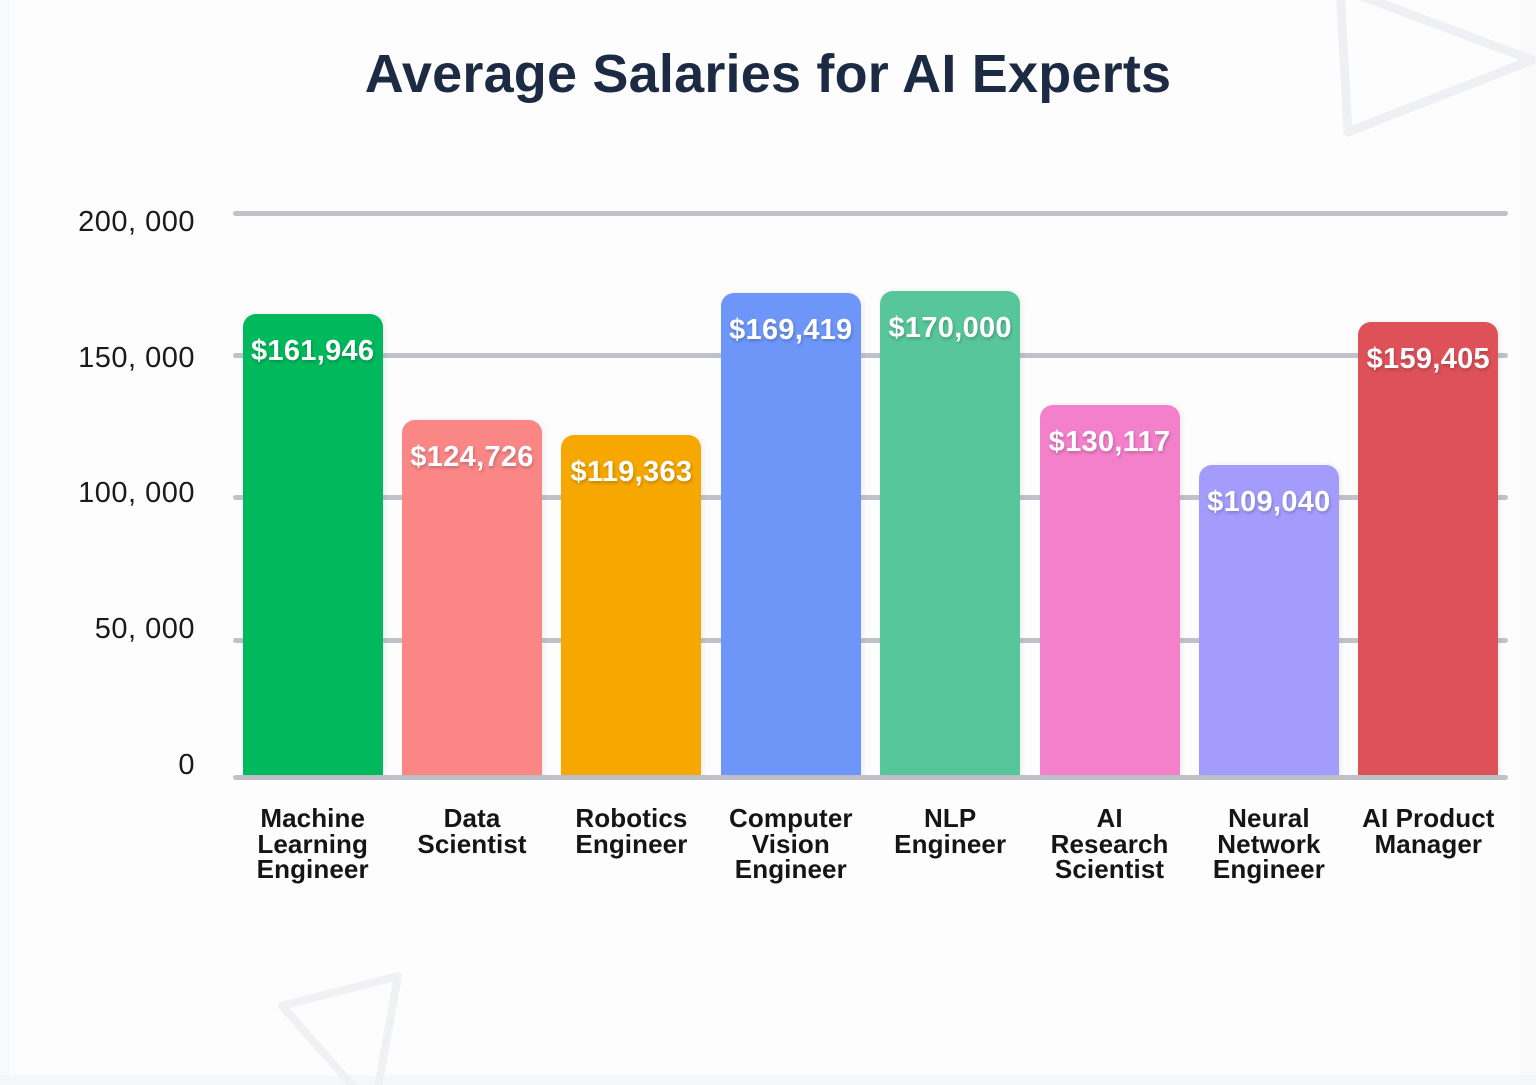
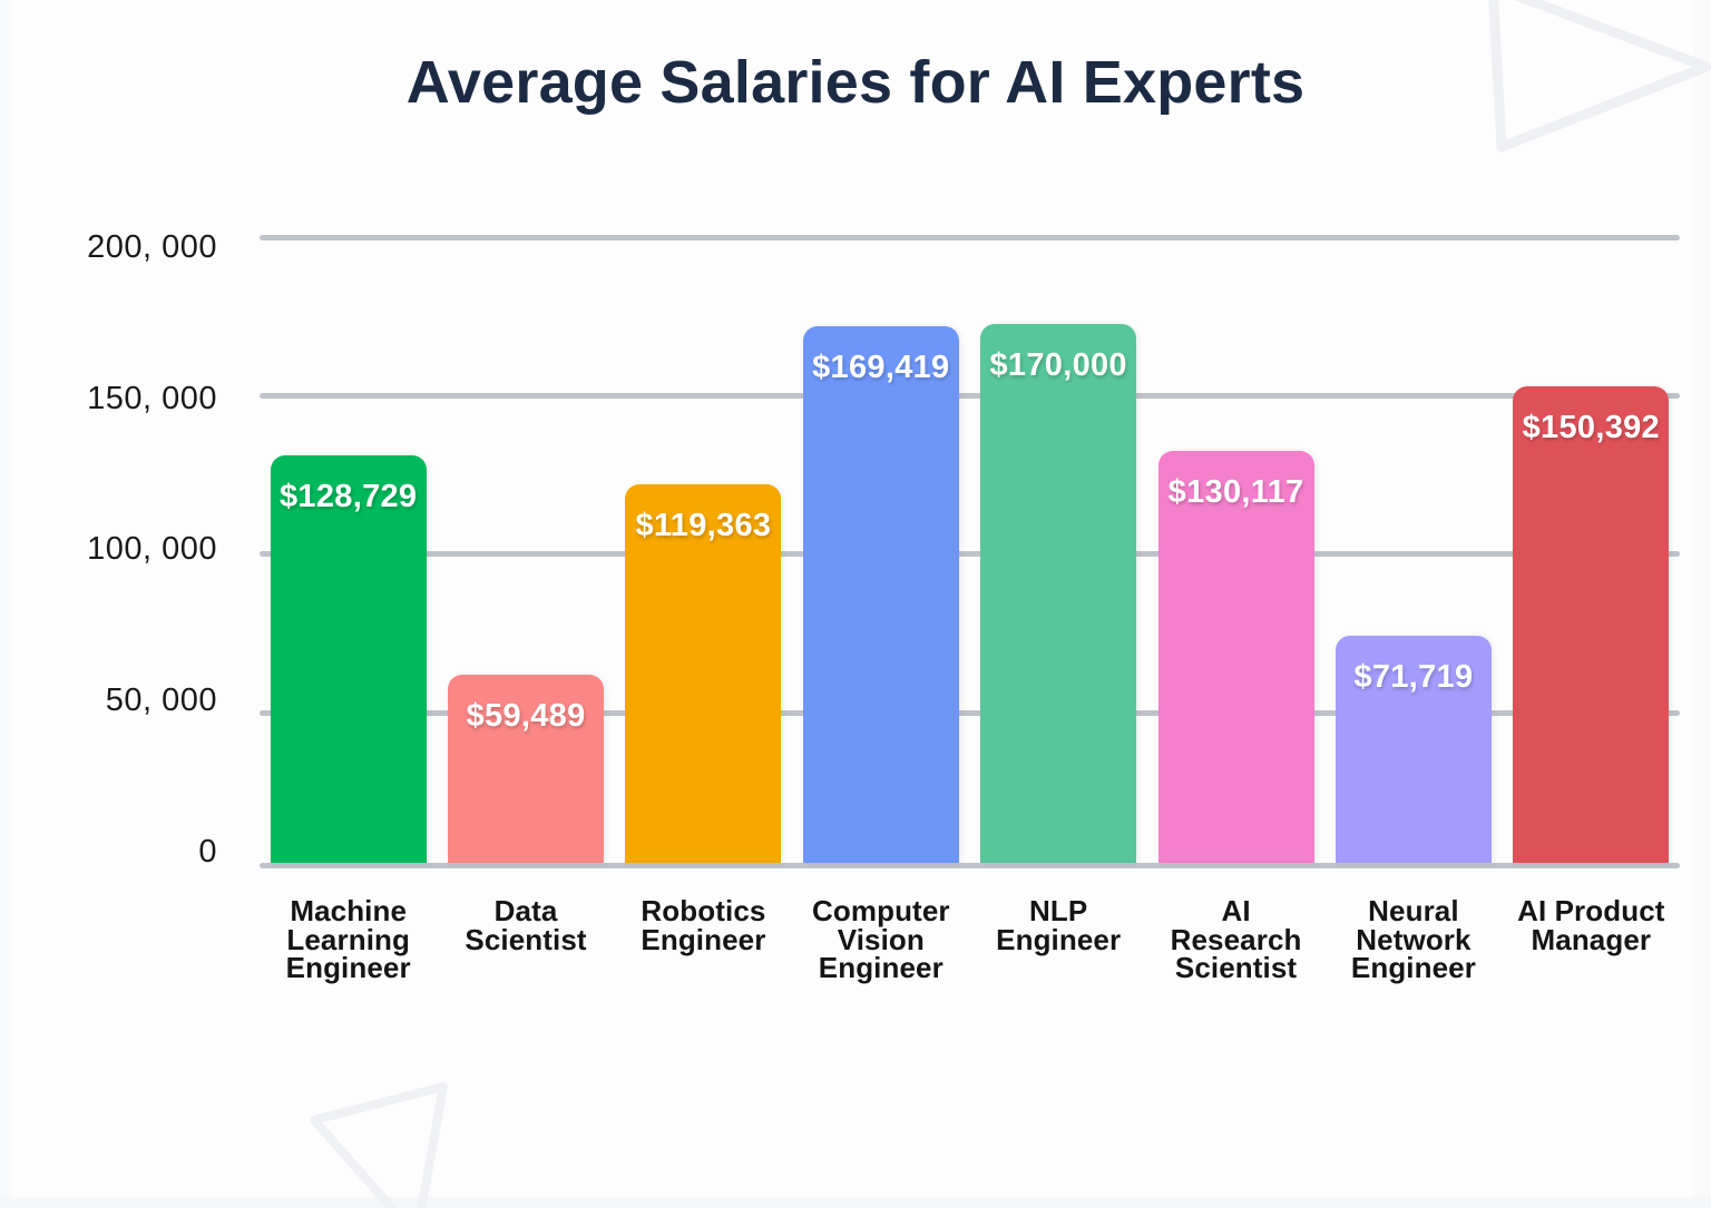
Machine Learning Engineer: $161,946 -> $128,729
Data Scientist: $124,726 -> $59,489
Neural Network Engineer: $109,040 -> $71,719
AI Product Manager: $159,405 -> $150,392
